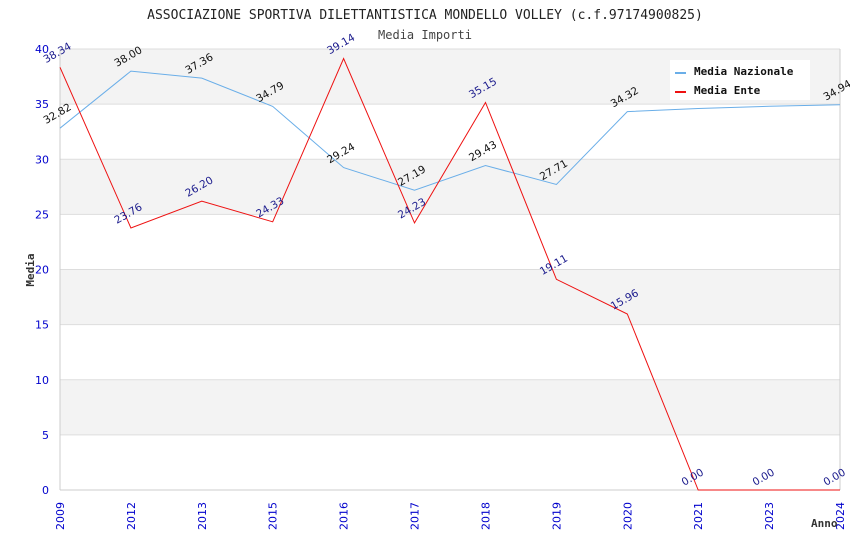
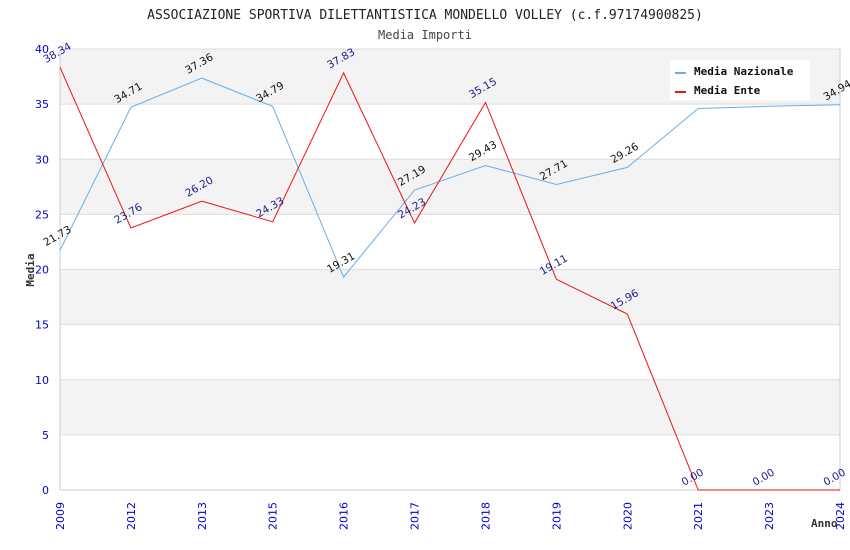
Media Nazionale/2009: 32.82 -> 21.73
Media Nazionale/2012: 38.00 -> 34.71
Media Nazionale/2016: 29.24 -> 19.31
Media Ente/2016: 39.14 -> 37.83
Media Nazionale/2020: 34.32 -> 29.26
